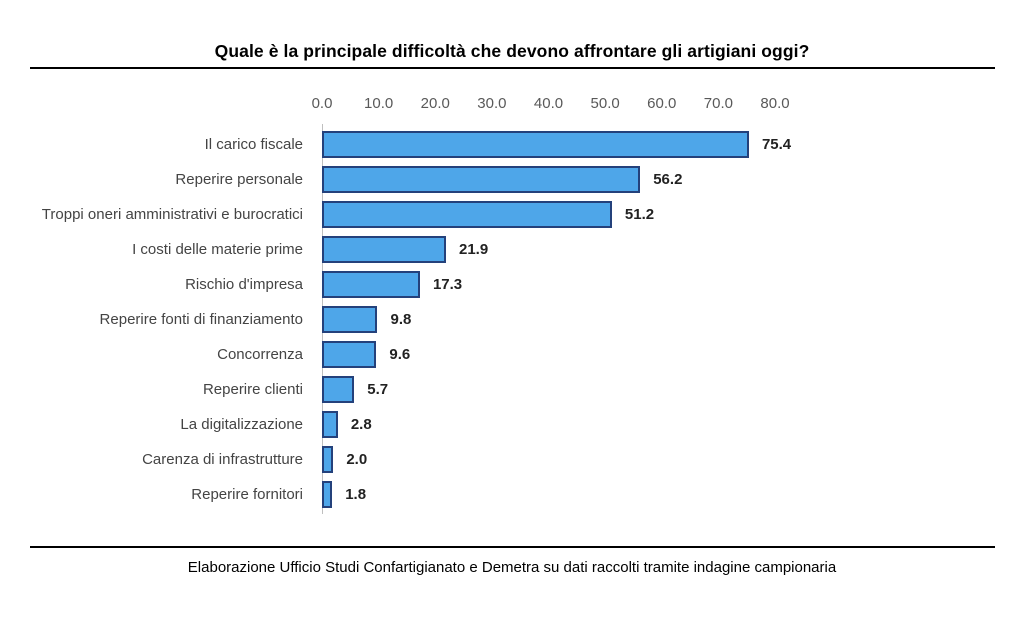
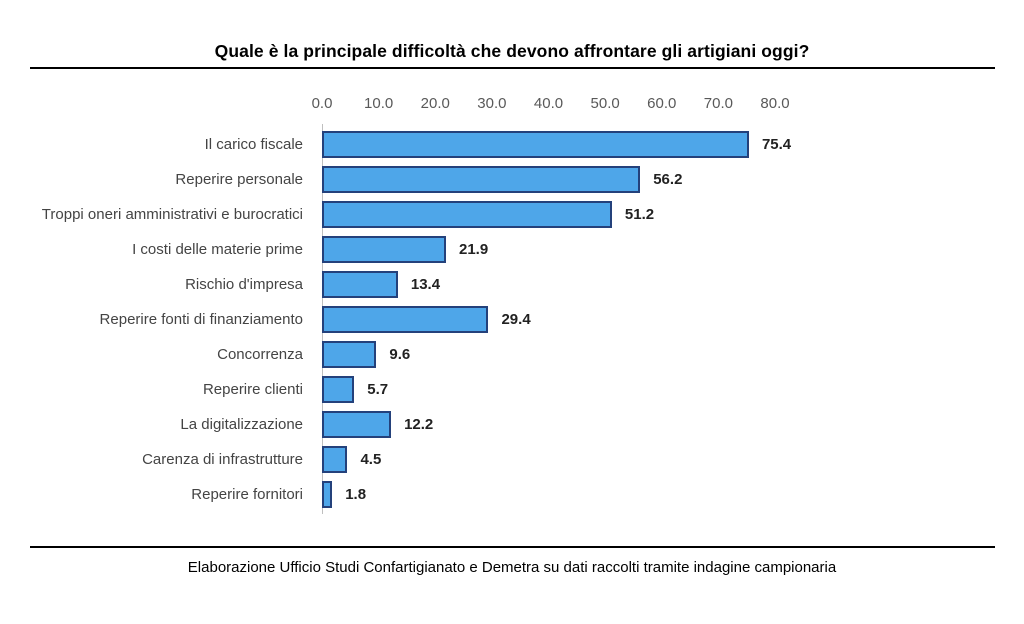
Rischio d'impresa: 17.3 -> 13.4
Reperire fonti di finanziamento: 9.8 -> 29.4
La digitalizzazione: 2.8 -> 12.2
Carenza di infrastrutture: 2.0 -> 4.5
